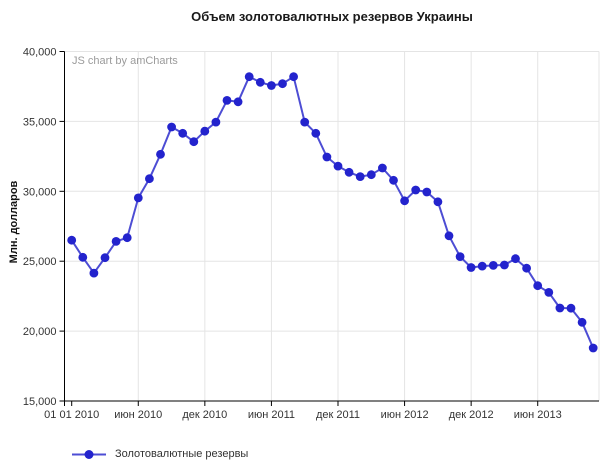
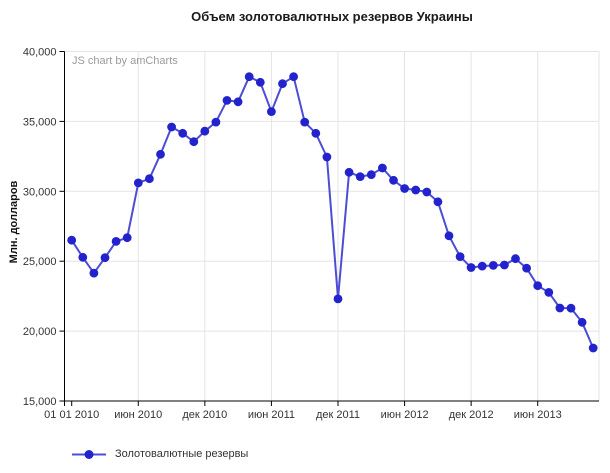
июн 2010: 29500 -> 30600
июн 2011: 37600 -> 35700
дек 2011: 31800 -> 22300
июн 2012: 29300 -> 30200
